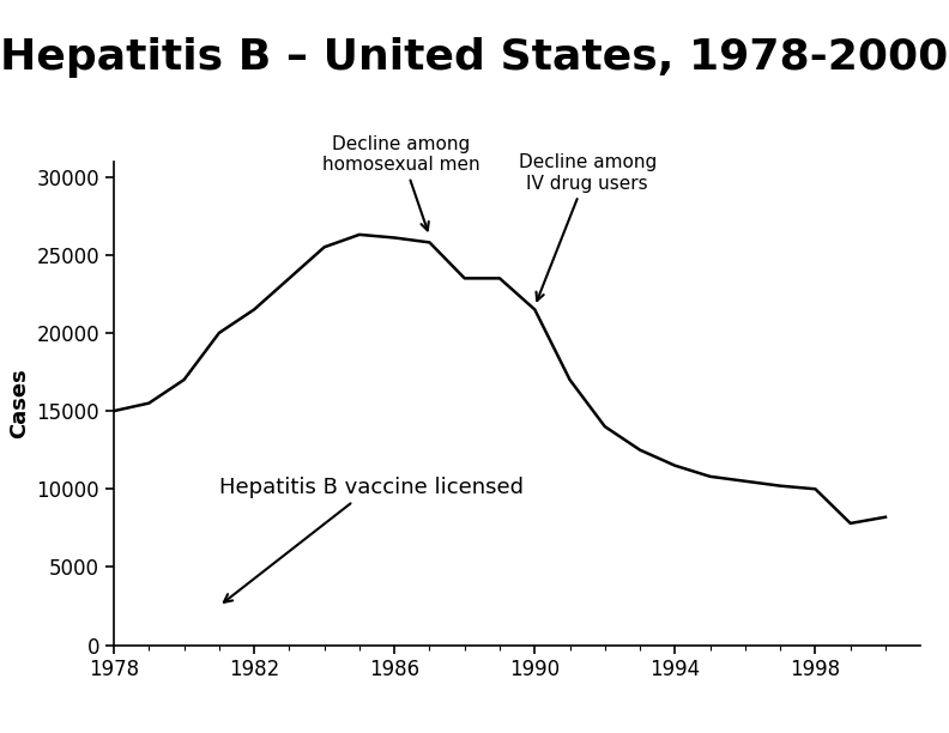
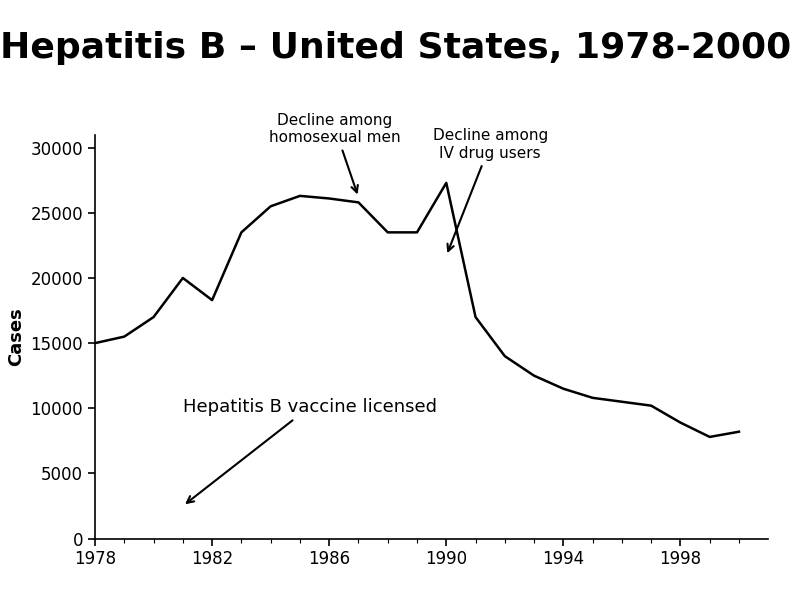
1982: 21500 -> 18300
1990: 21500 -> 27300
1998: 10000 -> 8900
